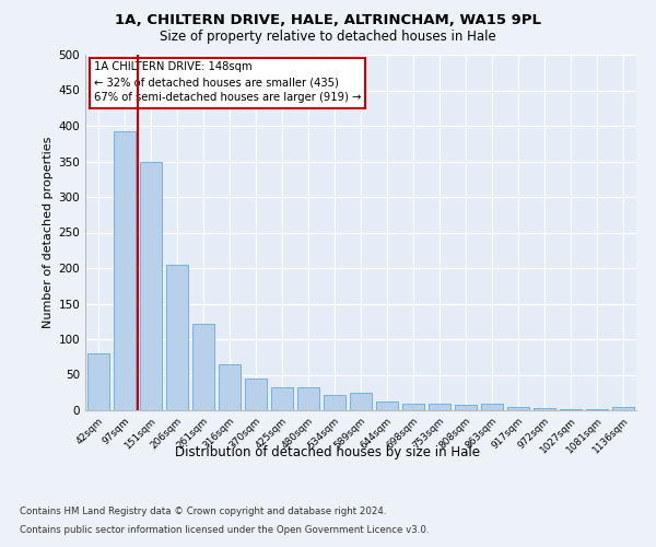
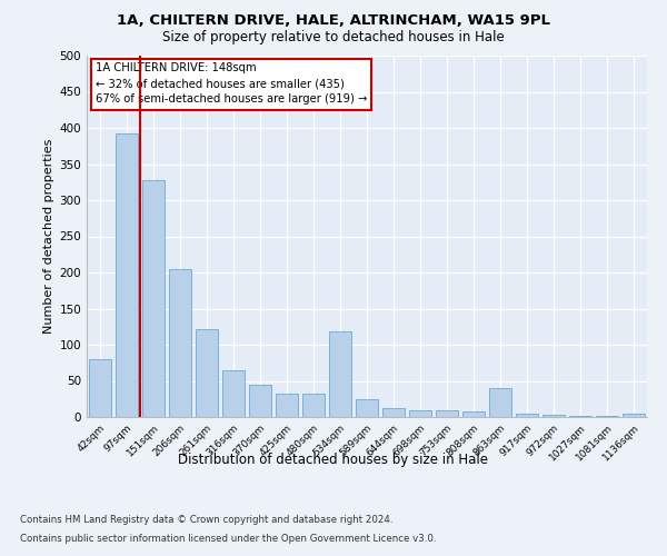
151sqm: 350 -> 328
534sqm: 22 -> 118
863sqm: 10 -> 40
